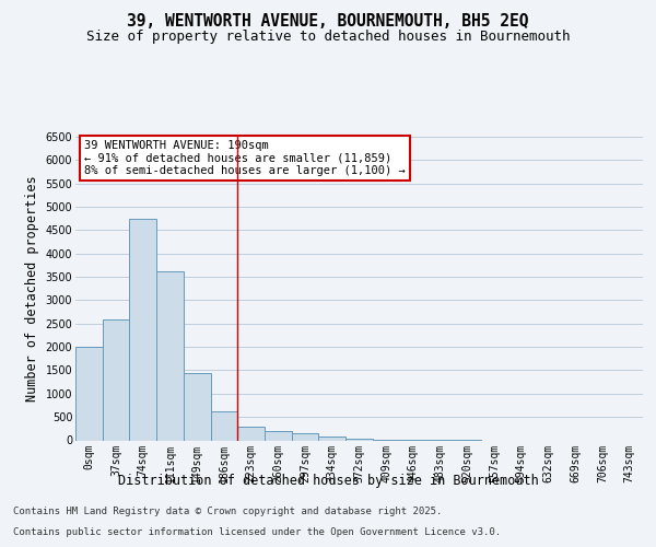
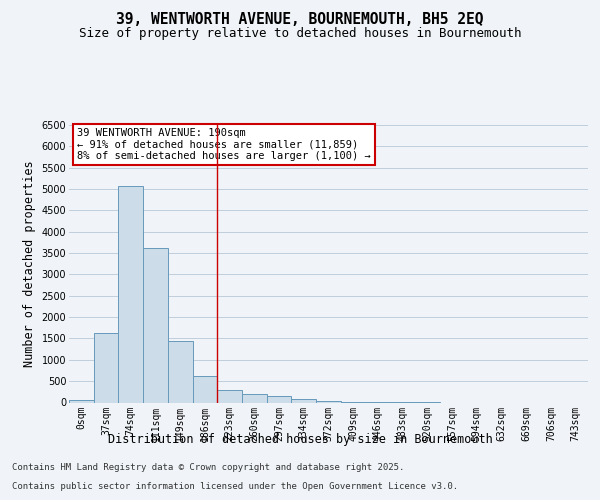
0sqm: 2000 -> 60
37sqm: 2600 -> 1620
74sqm: 4750 -> 5080
